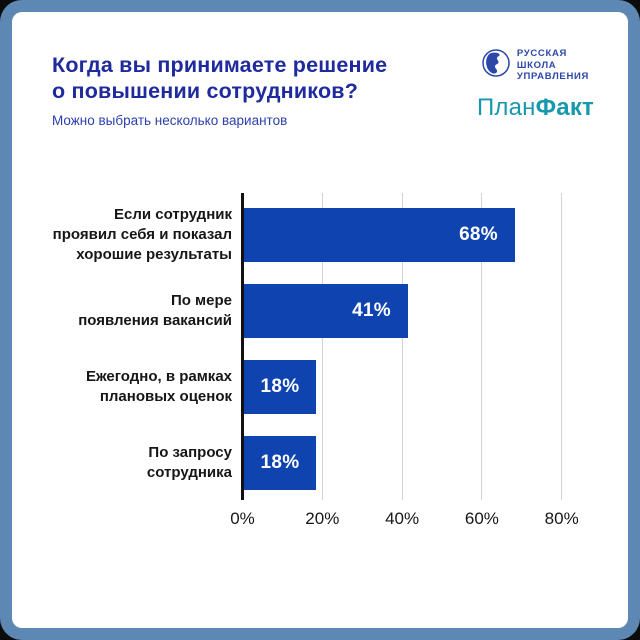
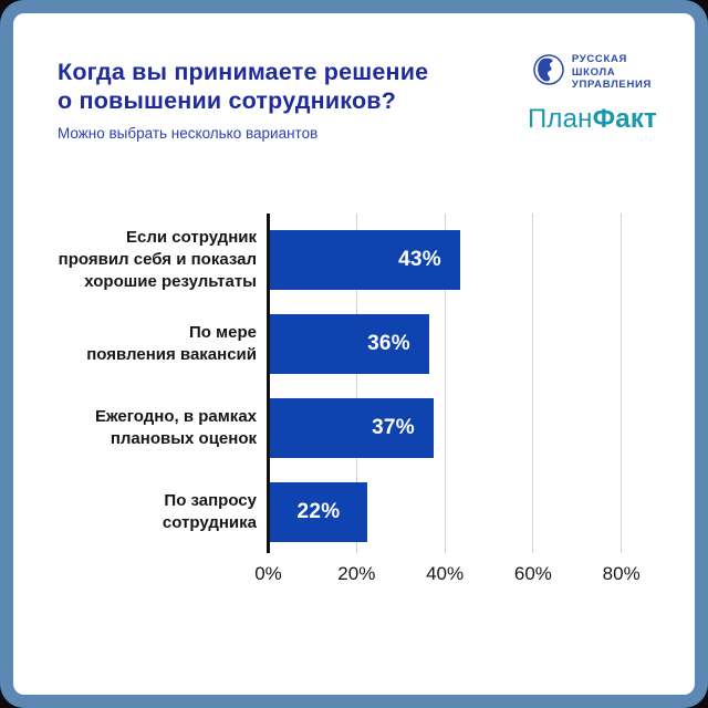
Если сотрудник проявил себя и показал хорошие результаты: 68% -> 43%
По мере появления вакансий: 41% -> 36%
Ежегодно, в рамках плановых оценок: 18% -> 37%
По запросу сотрудника: 18% -> 22%
